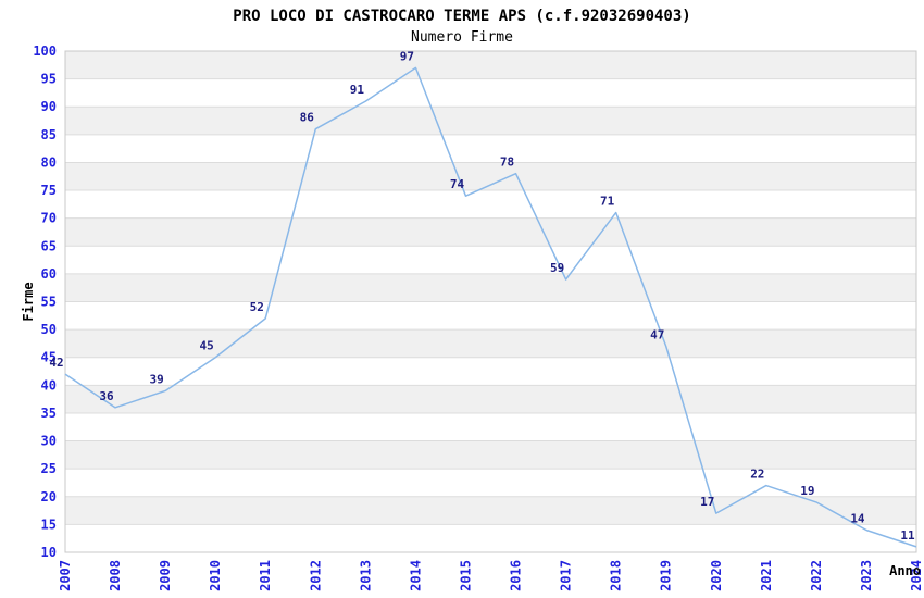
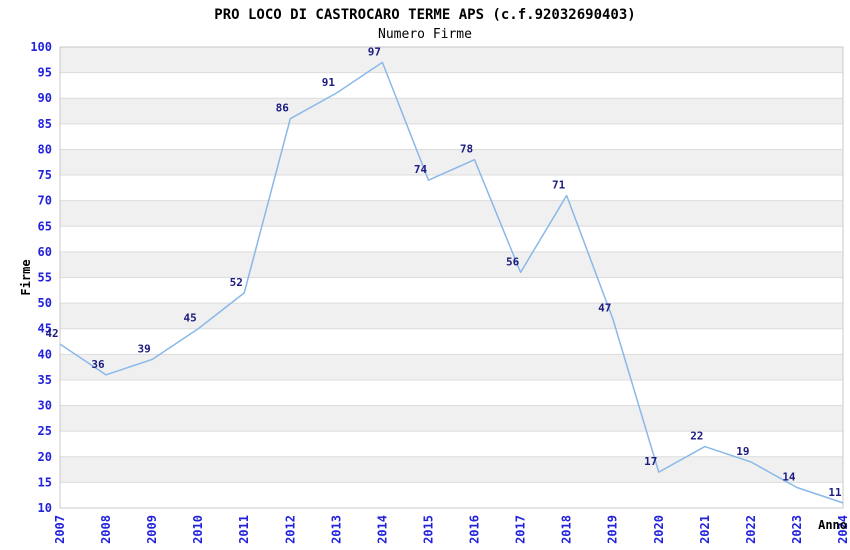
2017: 59 -> 56
